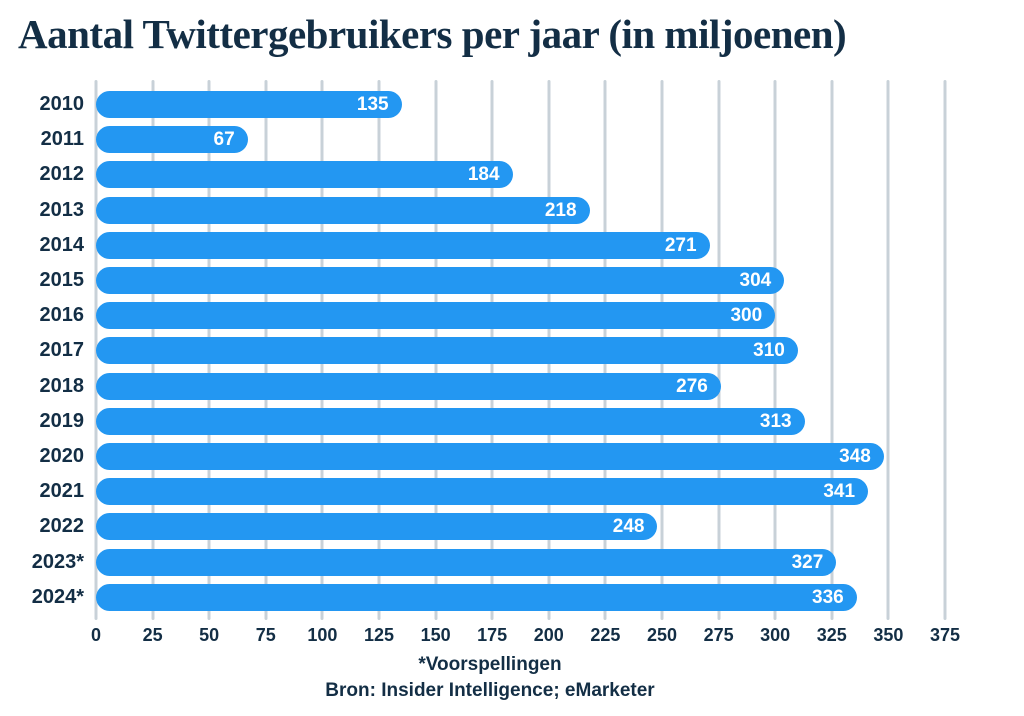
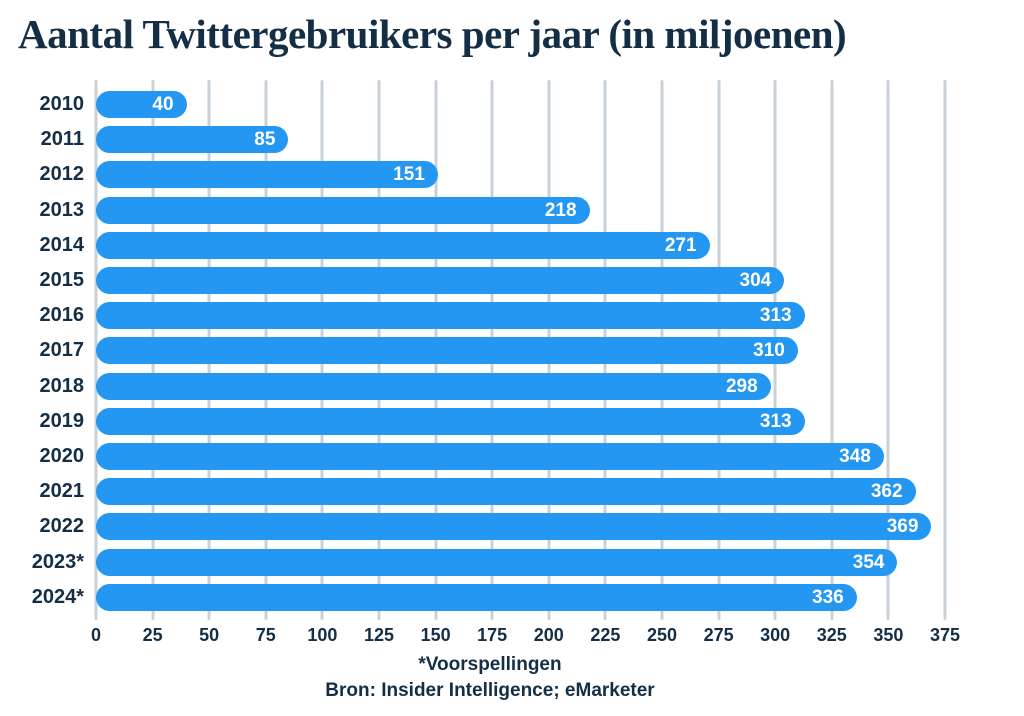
2010: 135 -> 40
2011: 67 -> 85
2012: 184 -> 151
2016: 300 -> 313
2018: 276 -> 298
2021: 341 -> 362
2022: 248 -> 369
2023*: 327 -> 354
